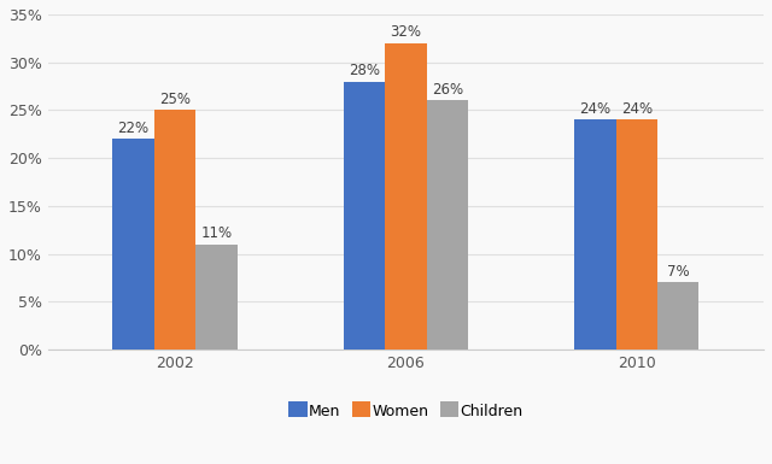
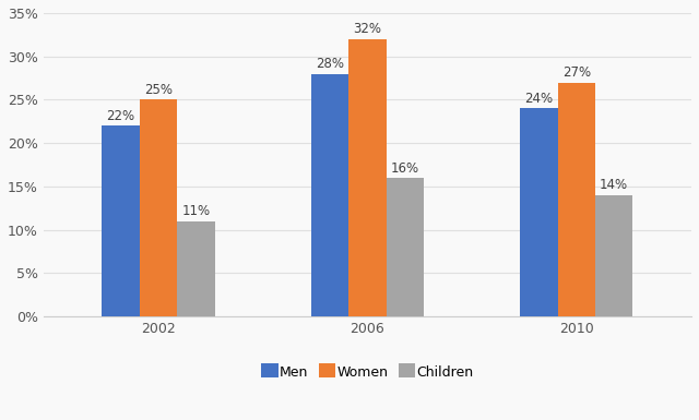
Children/2006: 26% -> 16%
Women/2010: 24% -> 27%
Children/2010: 7% -> 14%
